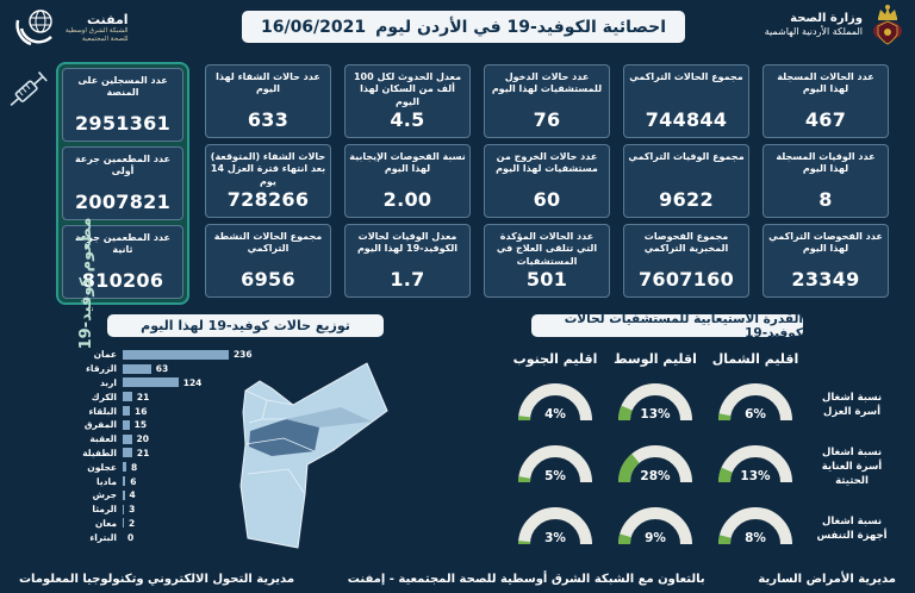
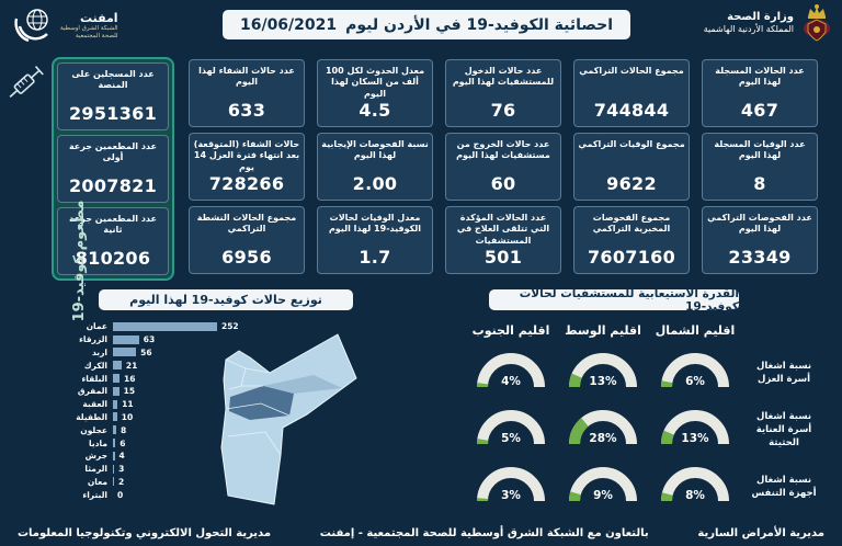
توزيع حالات كوفيد-19 لهذا اليوم/عمان: 236 -> 252
توزيع حالات كوفيد-19 لهذا اليوم/اربد: 124 -> 56
توزيع حالات كوفيد-19 لهذا اليوم/العقبة: 20 -> 11
توزيع حالات كوفيد-19 لهذا اليوم/الطفيلة: 21 -> 10
